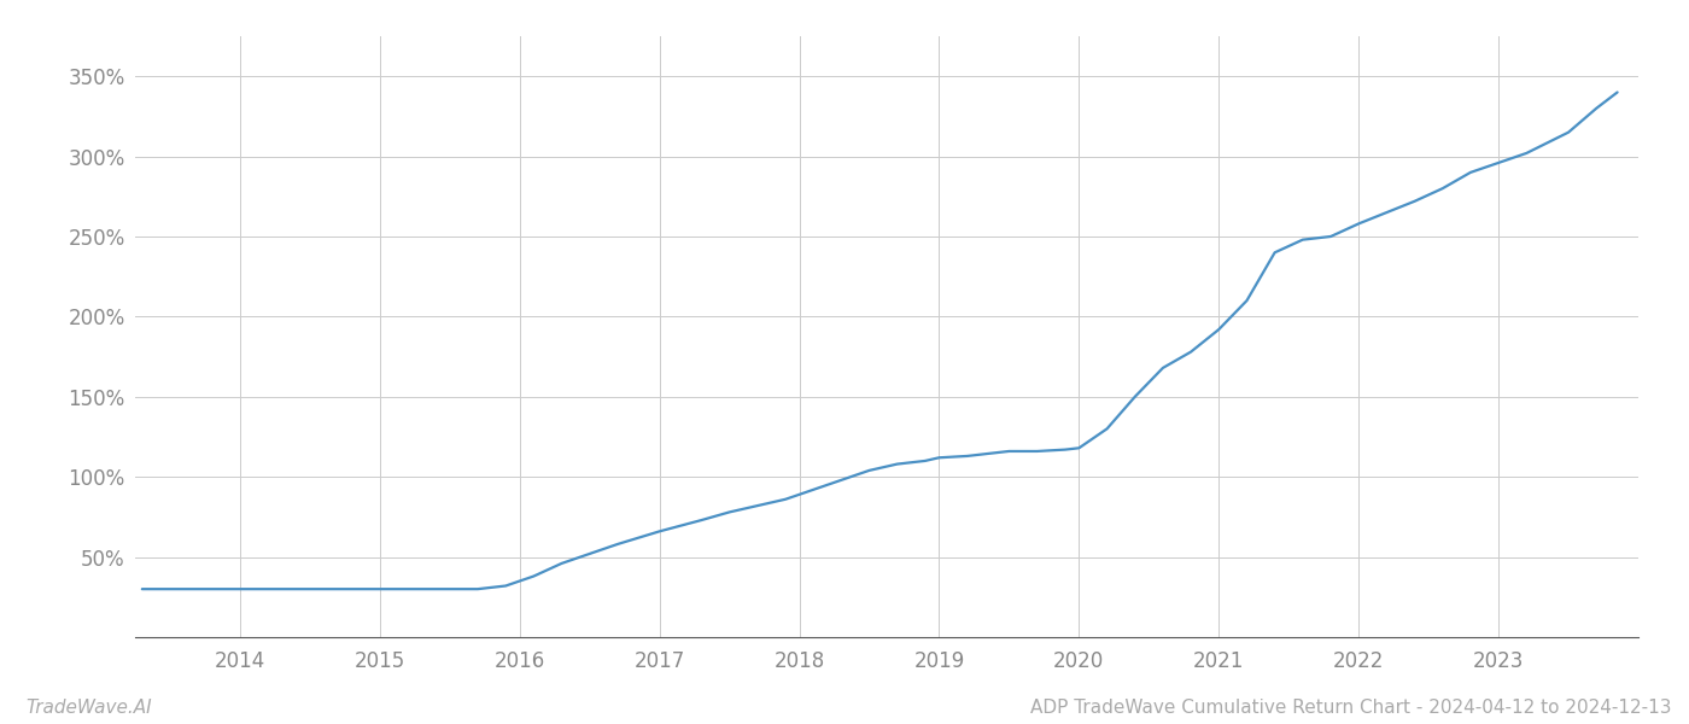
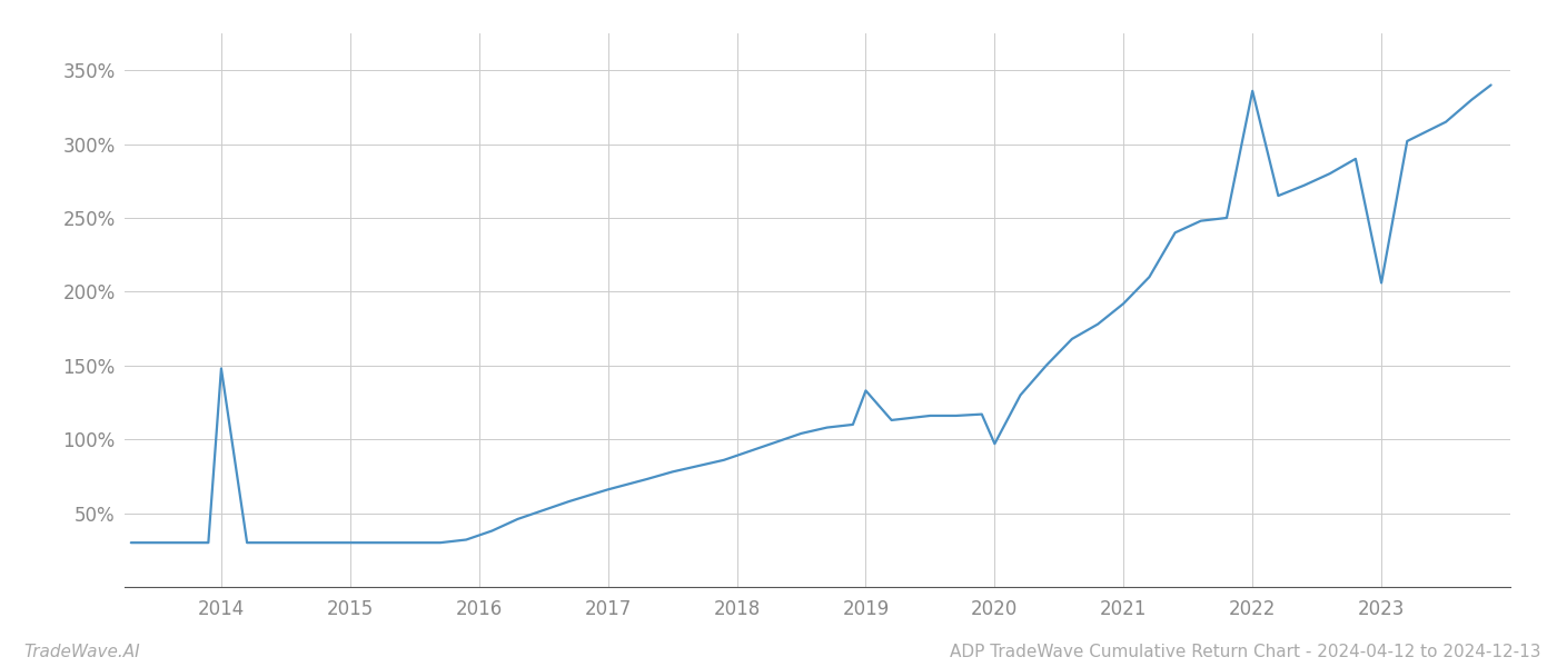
2014: 30% -> 148%
2019: 112% -> 133%
2020: 118% -> 97%
2022: 258% -> 336%
2023: 296% -> 206%
